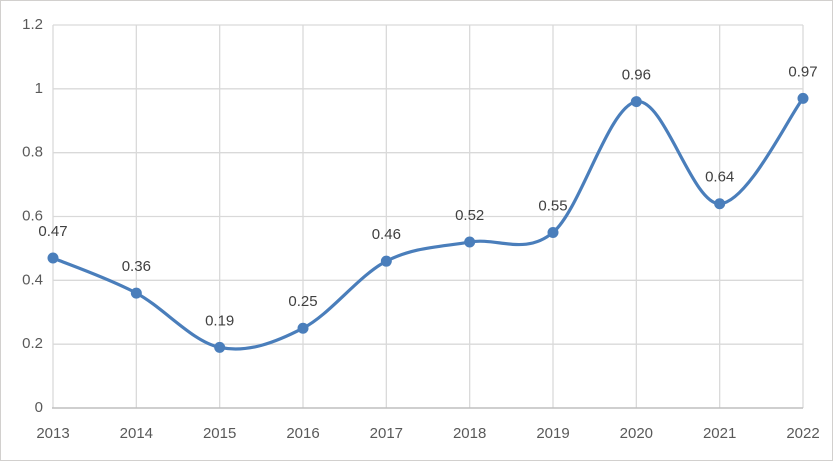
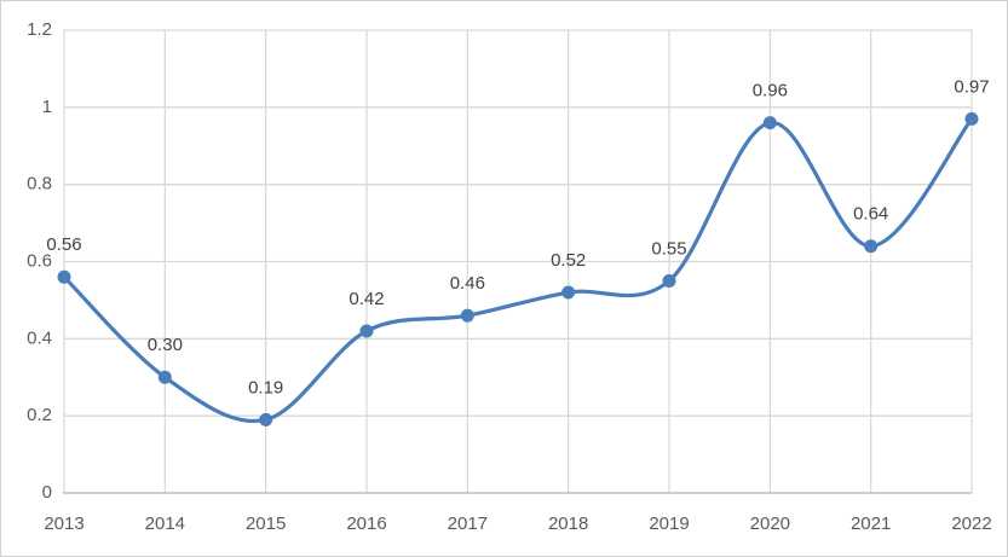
2013: 0.47 -> 0.56
2014: 0.36 -> 0.30
2016: 0.25 -> 0.42
